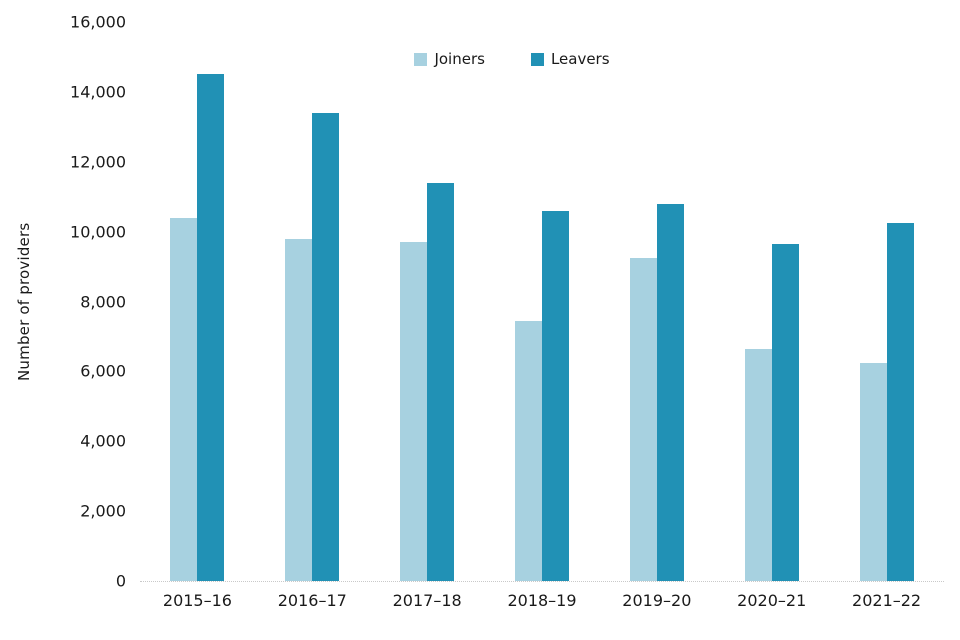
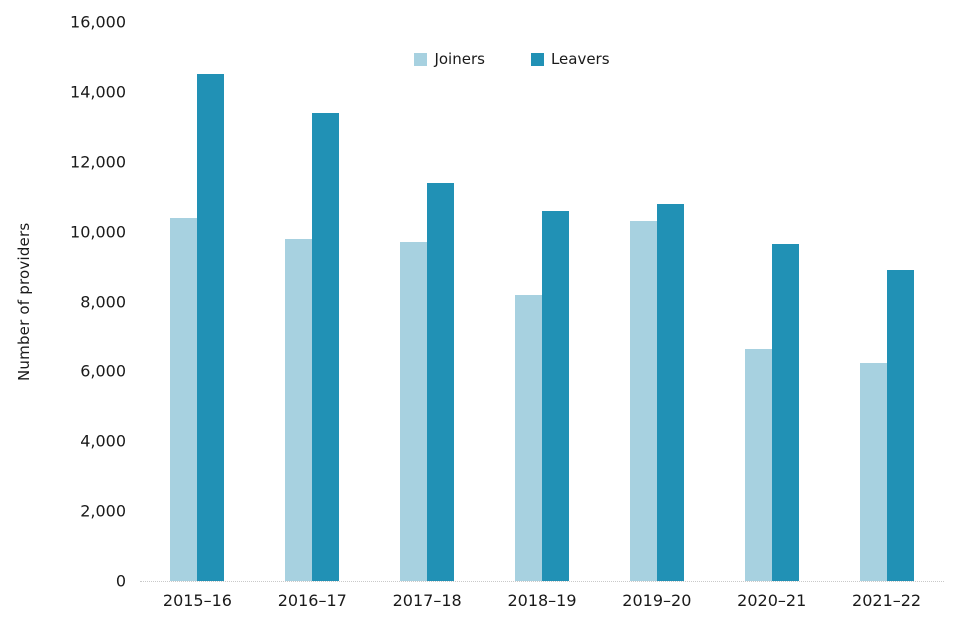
Joiners/2018–19: 7400 -> 8200
Joiners/2019–20: 9200 -> 10300
Leavers/2021–22: 10200 -> 8900
